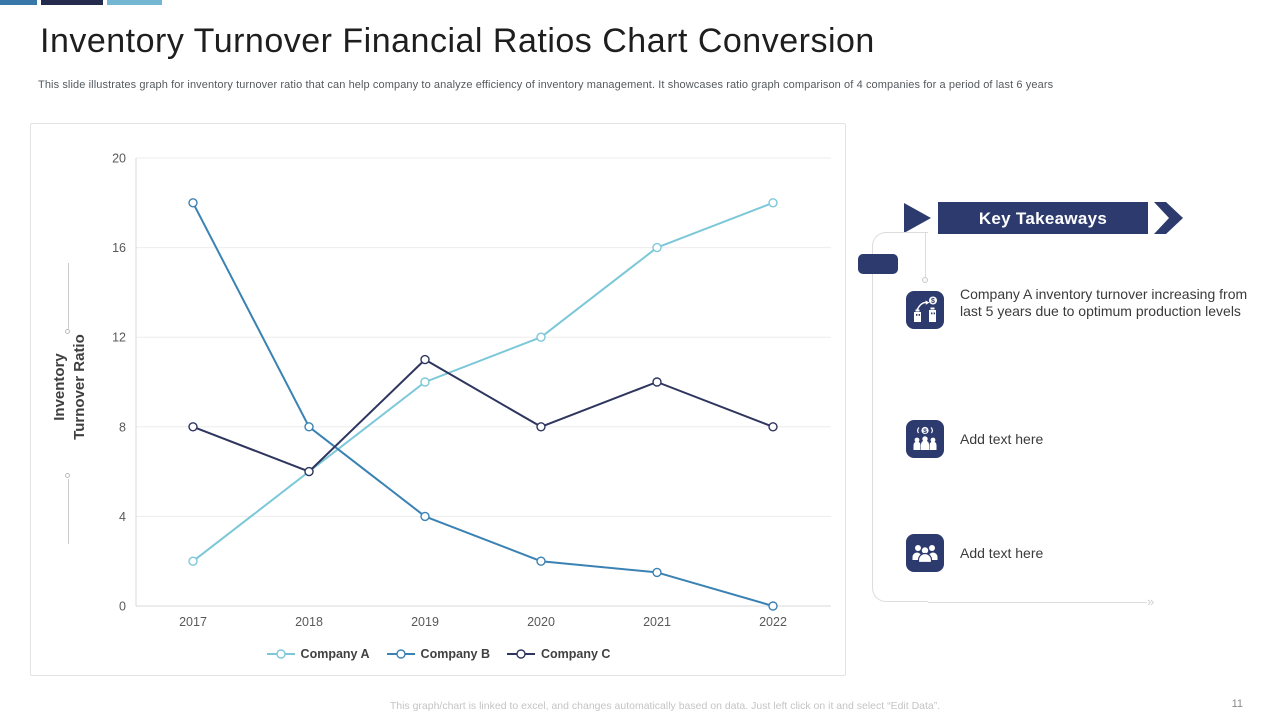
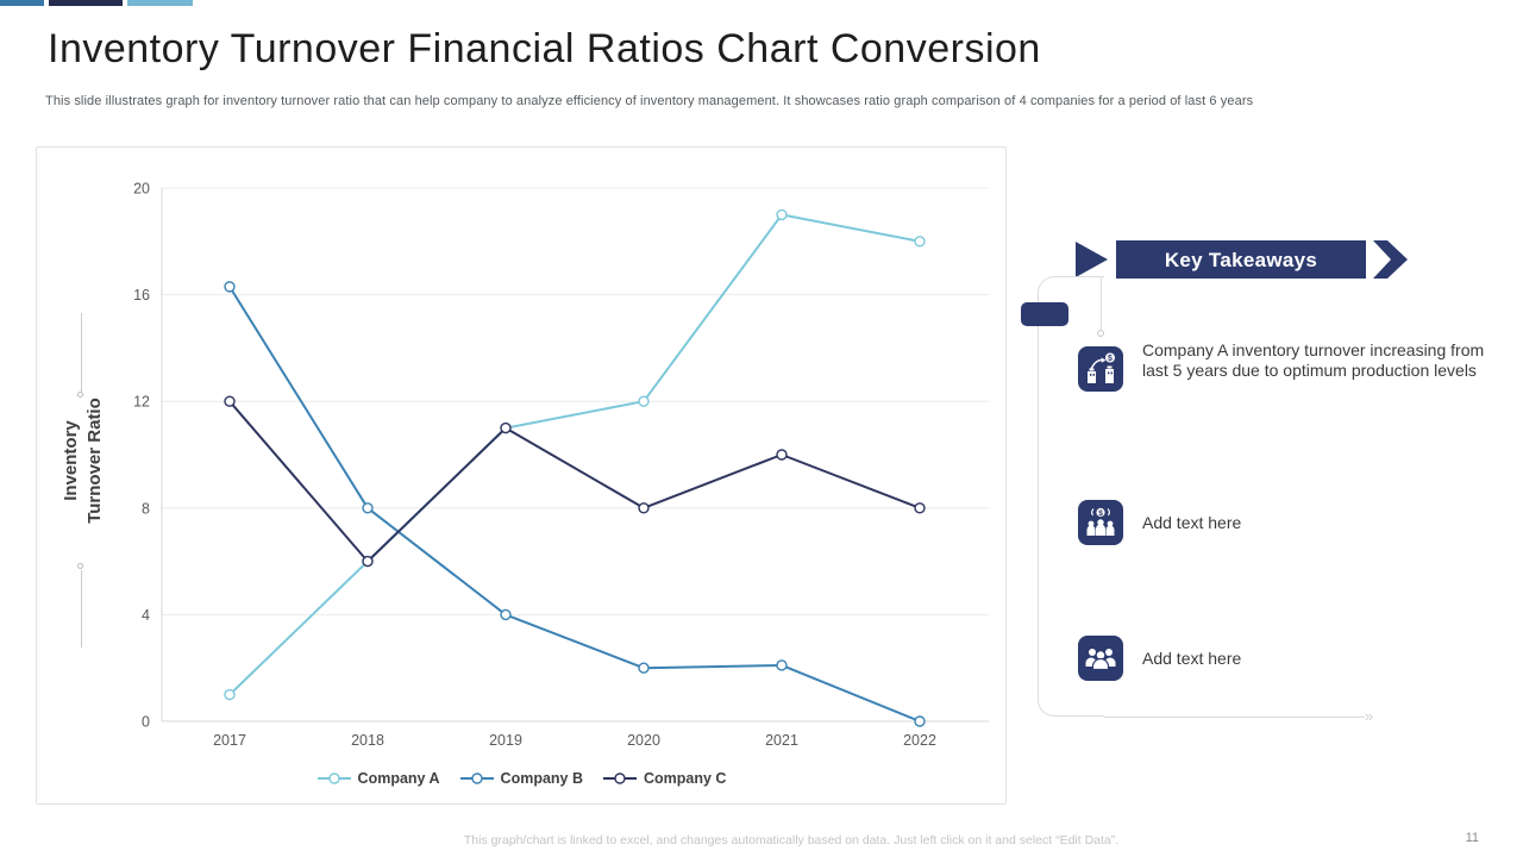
Company A/2017: 2 -> 1
Company B/2017: 18.0 -> 16.3
Company C/2017: 8 -> 12
Company A/2019: 10 -> 11
Company A/2021: 16 -> 19
Company B/2021: 1.5 -> 2.1
